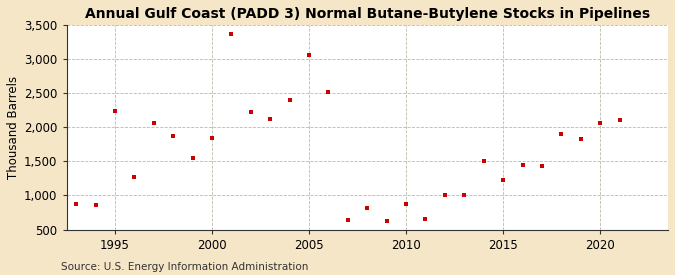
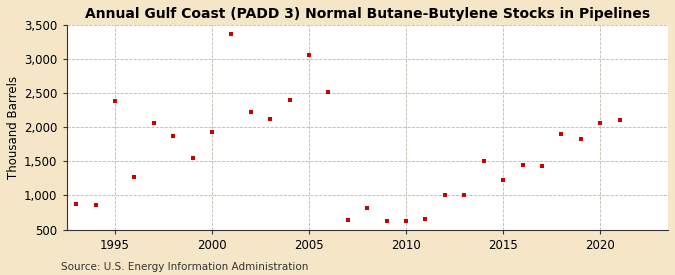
1995: 2,240 -> 2,380
2000: 1,840 -> 1,930
2010: 880 -> 620
